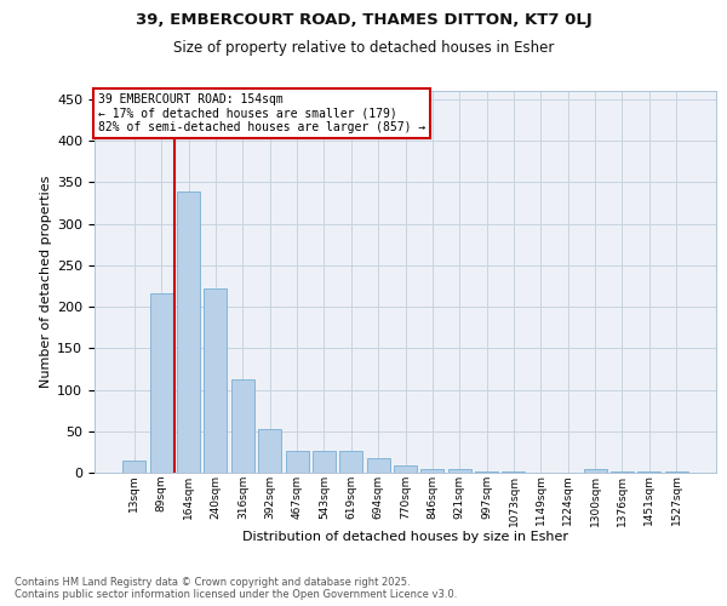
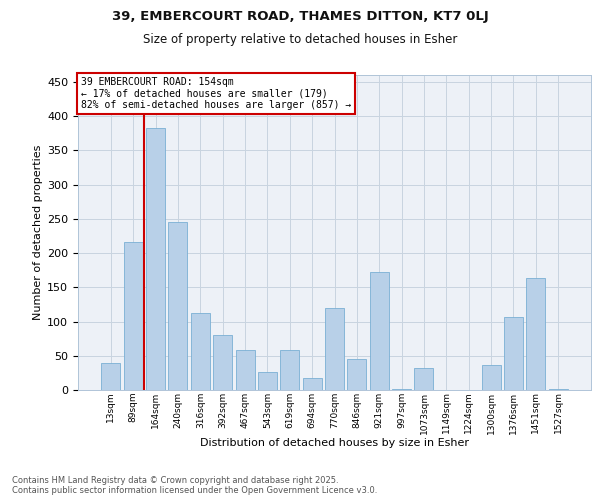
13sqm: 15 -> 40
164sqm: 339 -> 382
240sqm: 222 -> 246
392sqm: 53 -> 80
467sqm: 27 -> 58
619sqm: 26 -> 58
770sqm: 9 -> 120
846sqm: 5 -> 46
921sqm: 4 -> 172
1073sqm: 1 -> 32
1300sqm: 4 -> 36
1376sqm: 2 -> 106
1451sqm: 1 -> 164
